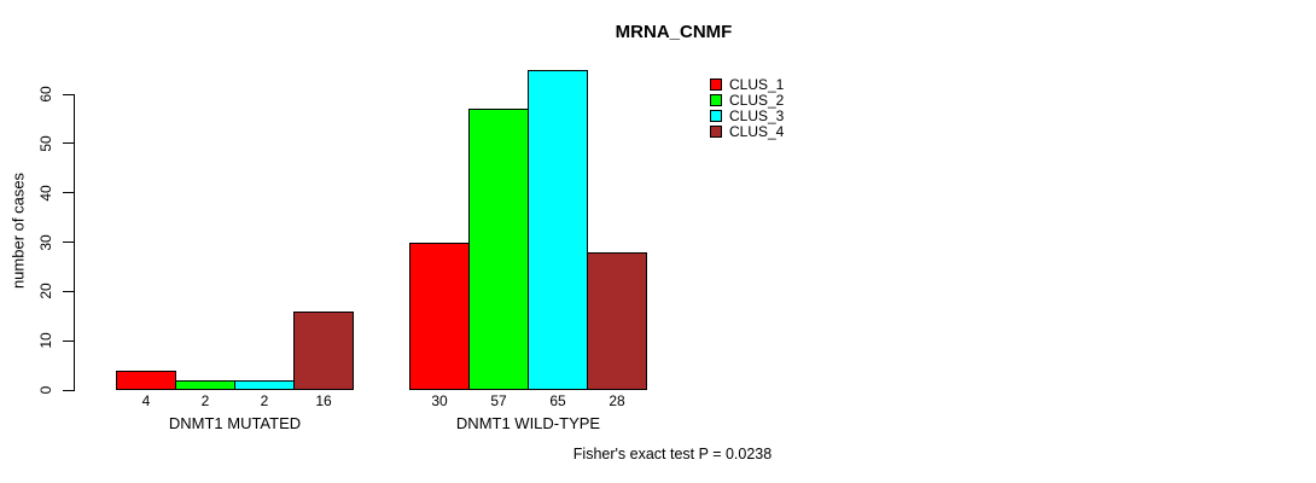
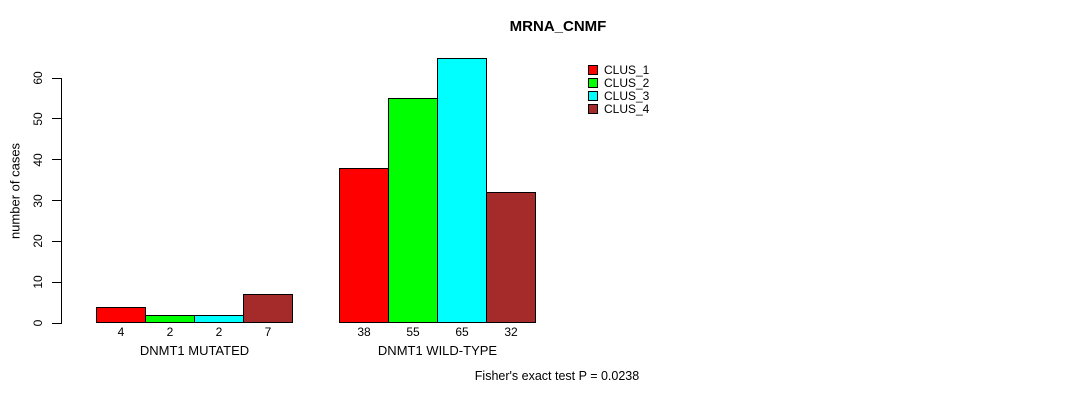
CLUS_4/DNMT1 MUTATED: 16 -> 7
CLUS_1/DNMT1 WILD-TYPE: 30 -> 38
CLUS_2/DNMT1 WILD-TYPE: 57 -> 55
CLUS_4/DNMT1 WILD-TYPE: 28 -> 32
